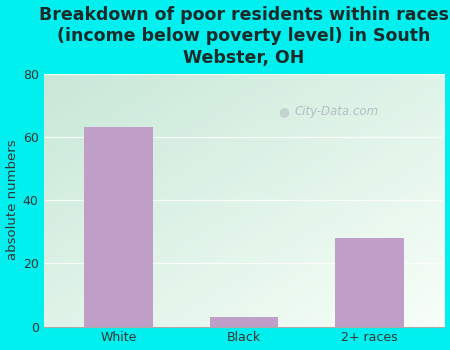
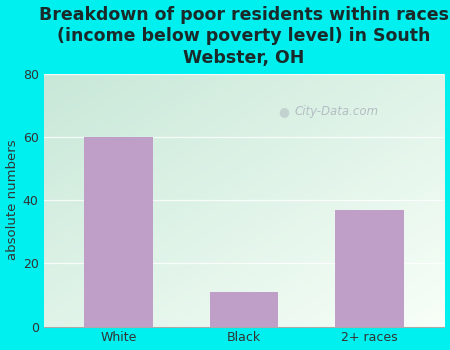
White: 63 -> 60
Black: 3 -> 11
2+ races: 28 -> 37
